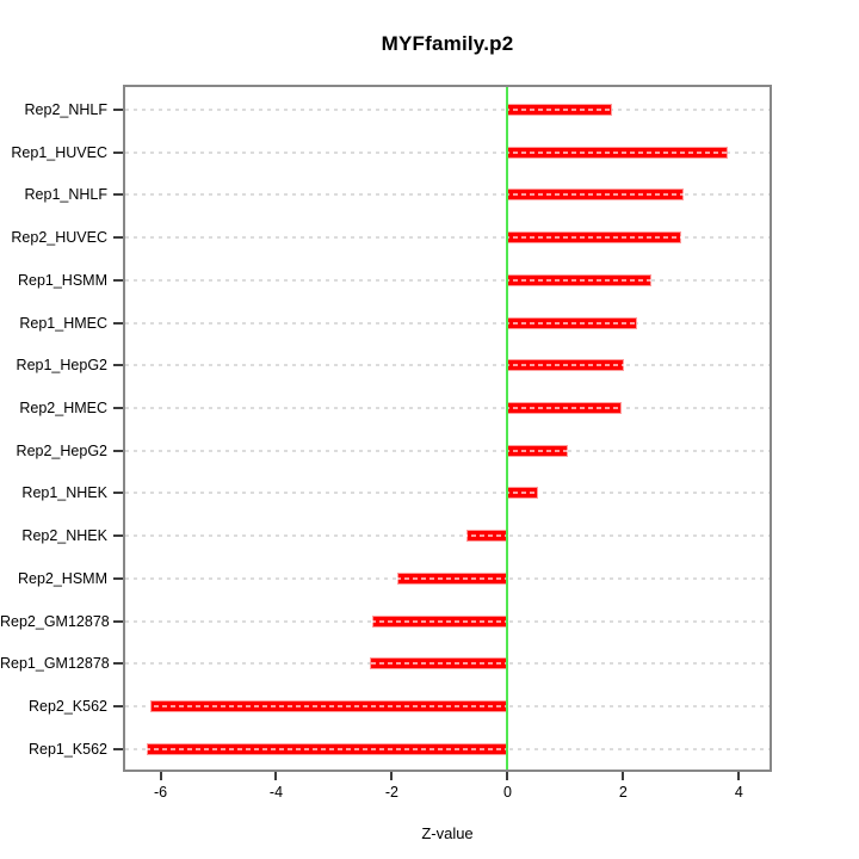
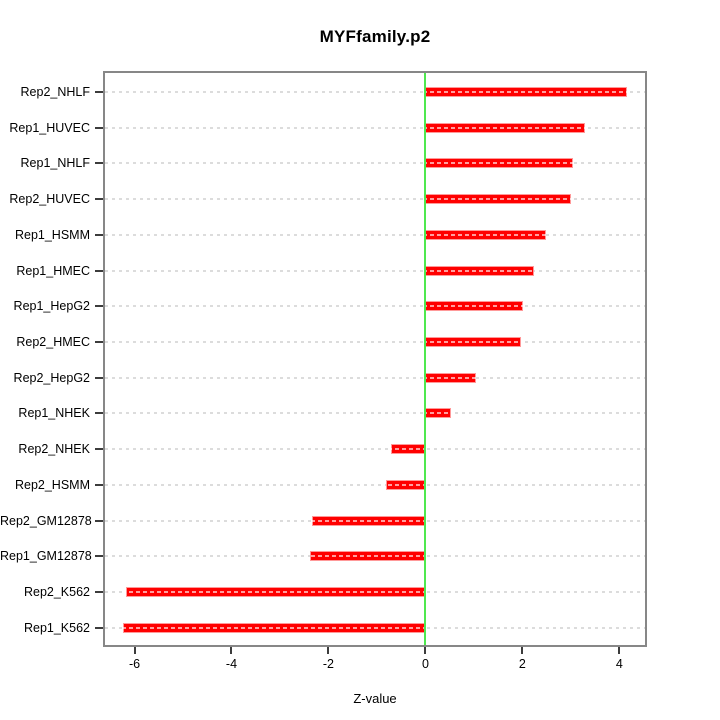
Rep2_NHLF: 1.8 -> 4.2
Rep1_HUVEC: 3.8 -> 3.3
Rep2_HSMM: -1.9 -> -0.8
